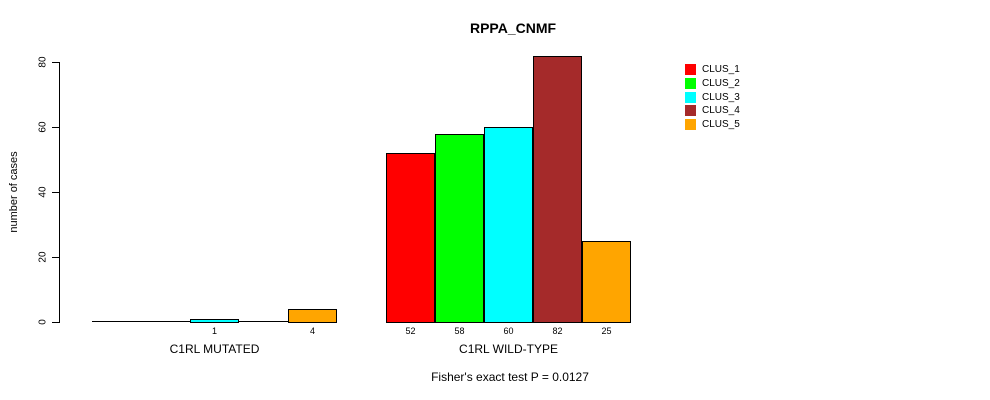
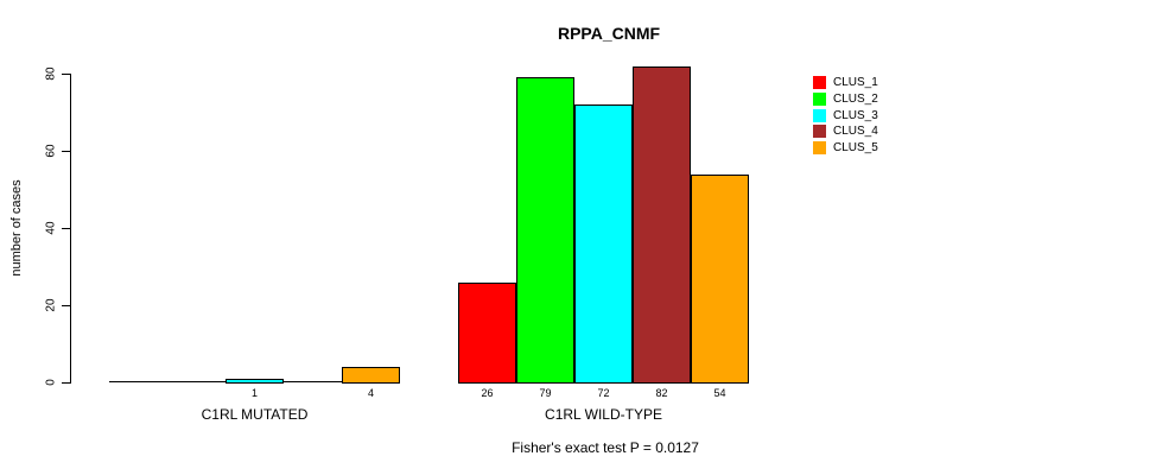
CLUS_1/C1RL WILD-TYPE: 52 -> 26
CLUS_2/C1RL WILD-TYPE: 58 -> 79
CLUS_3/C1RL WILD-TYPE: 60 -> 72
CLUS_5/C1RL WILD-TYPE: 25 -> 54
